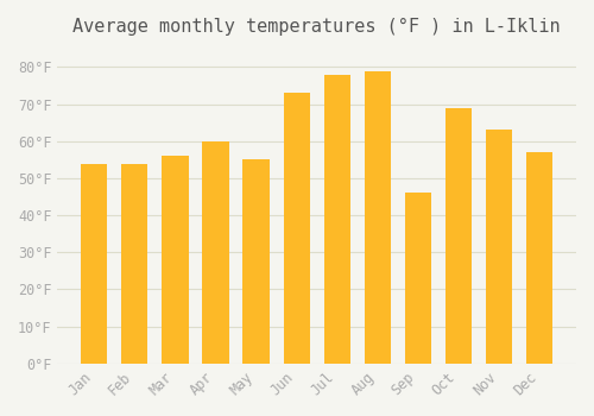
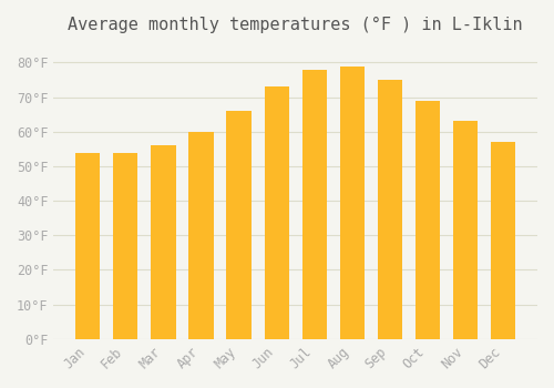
May: 55°F -> 66°F
Sep: 46°F -> 75°F
